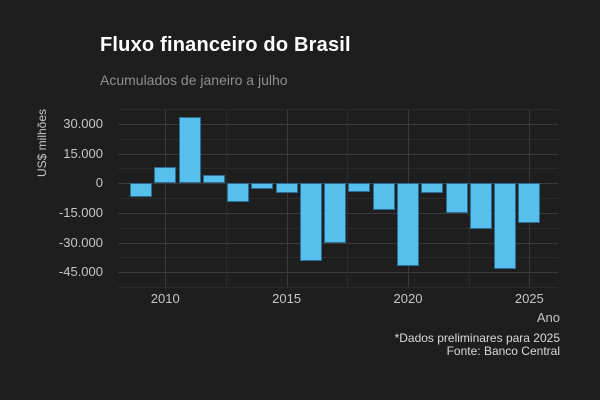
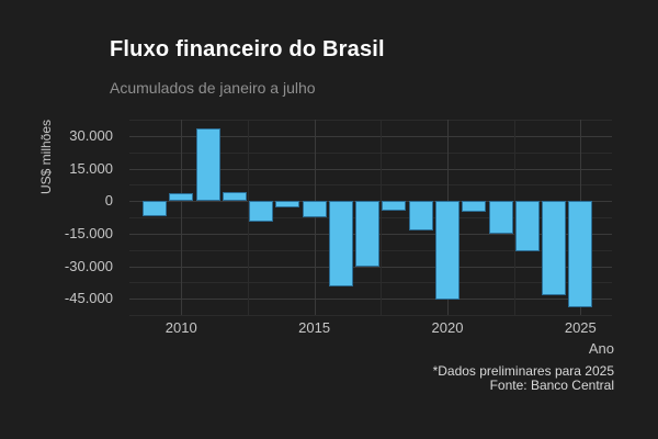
2010: 8000 -> 3000
2015: -5000 -> -8000
2020: -42000 -> -46000
2025: -20000 -> -49000
